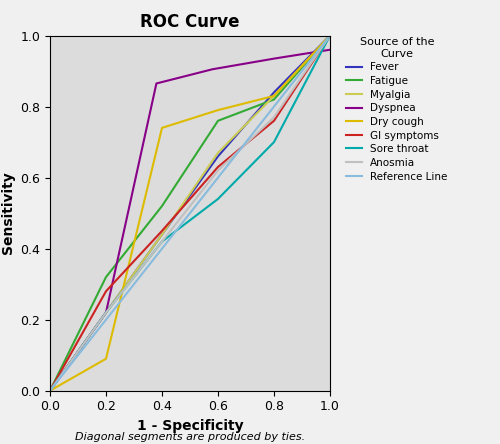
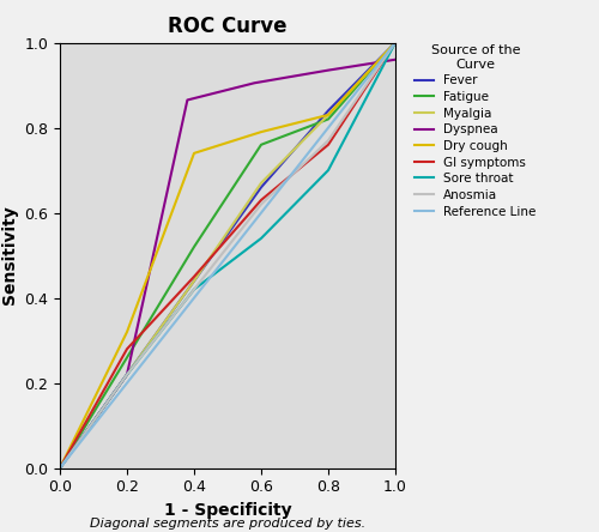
Fatigue/0.2: 0.32 -> 0.26
Dry cough/0.2: 0.09 -> 0.32
